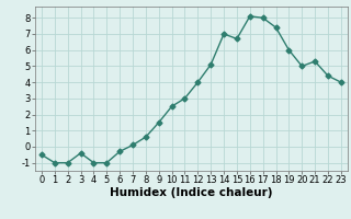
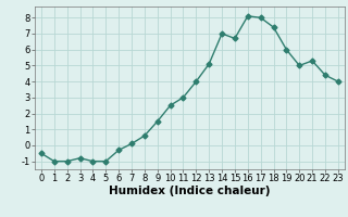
3: -0.4 -> -0.8
